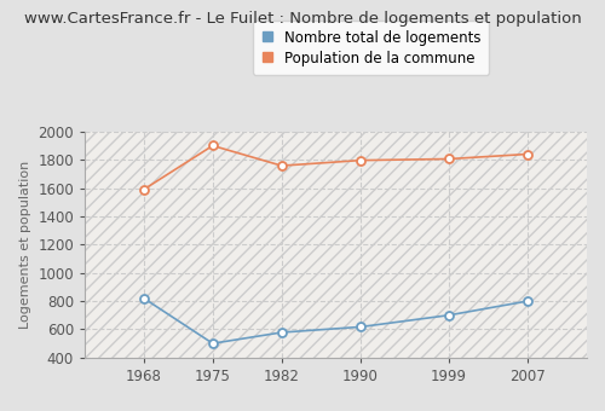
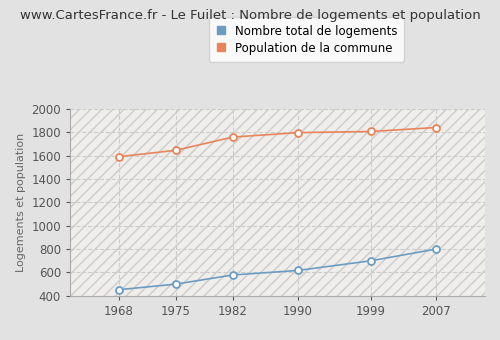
Nombre total de logements/1968: 820 -> 450
Population de la commune/1975: 1900 -> 1640
